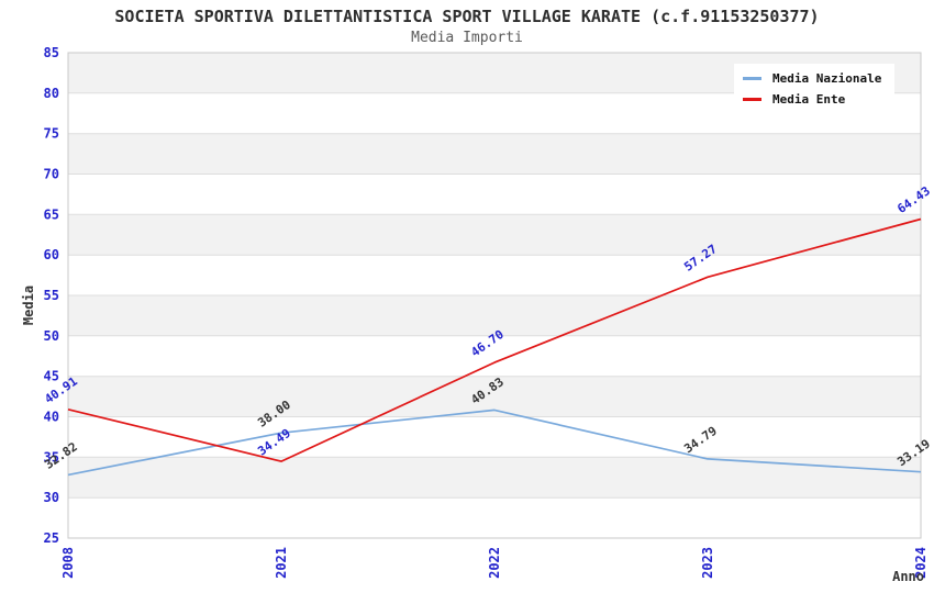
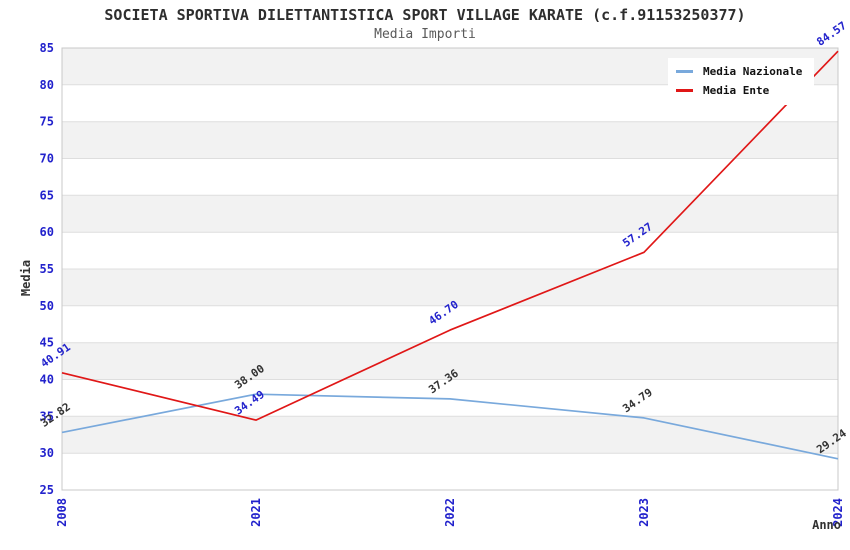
Media Nazionale/2022: 40.83 -> 37.36
Media Nazionale/2024: 33.19 -> 29.24
Media Ente/2024: 64.43 -> 84.57
